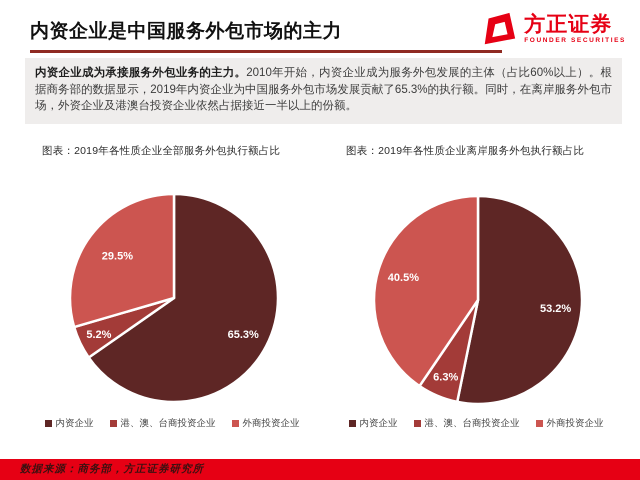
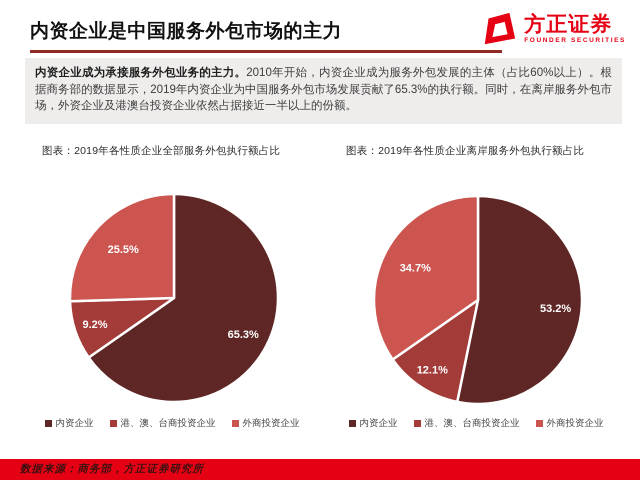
图表：2019年各性质企业全部服务外包执行额占比/港、澳、台商投资企业: 5.2% -> 9.2%
图表：2019年各性质企业全部服务外包执行额占比/外商投资企业: 29.5% -> 25.5%
图表：2019年各性质企业离岸服务外包执行额占比/港、澳、台商投资企业: 6.3% -> 12.1%
图表：2019年各性质企业离岸服务外包执行额占比/外商投资企业: 40.5% -> 34.7%
